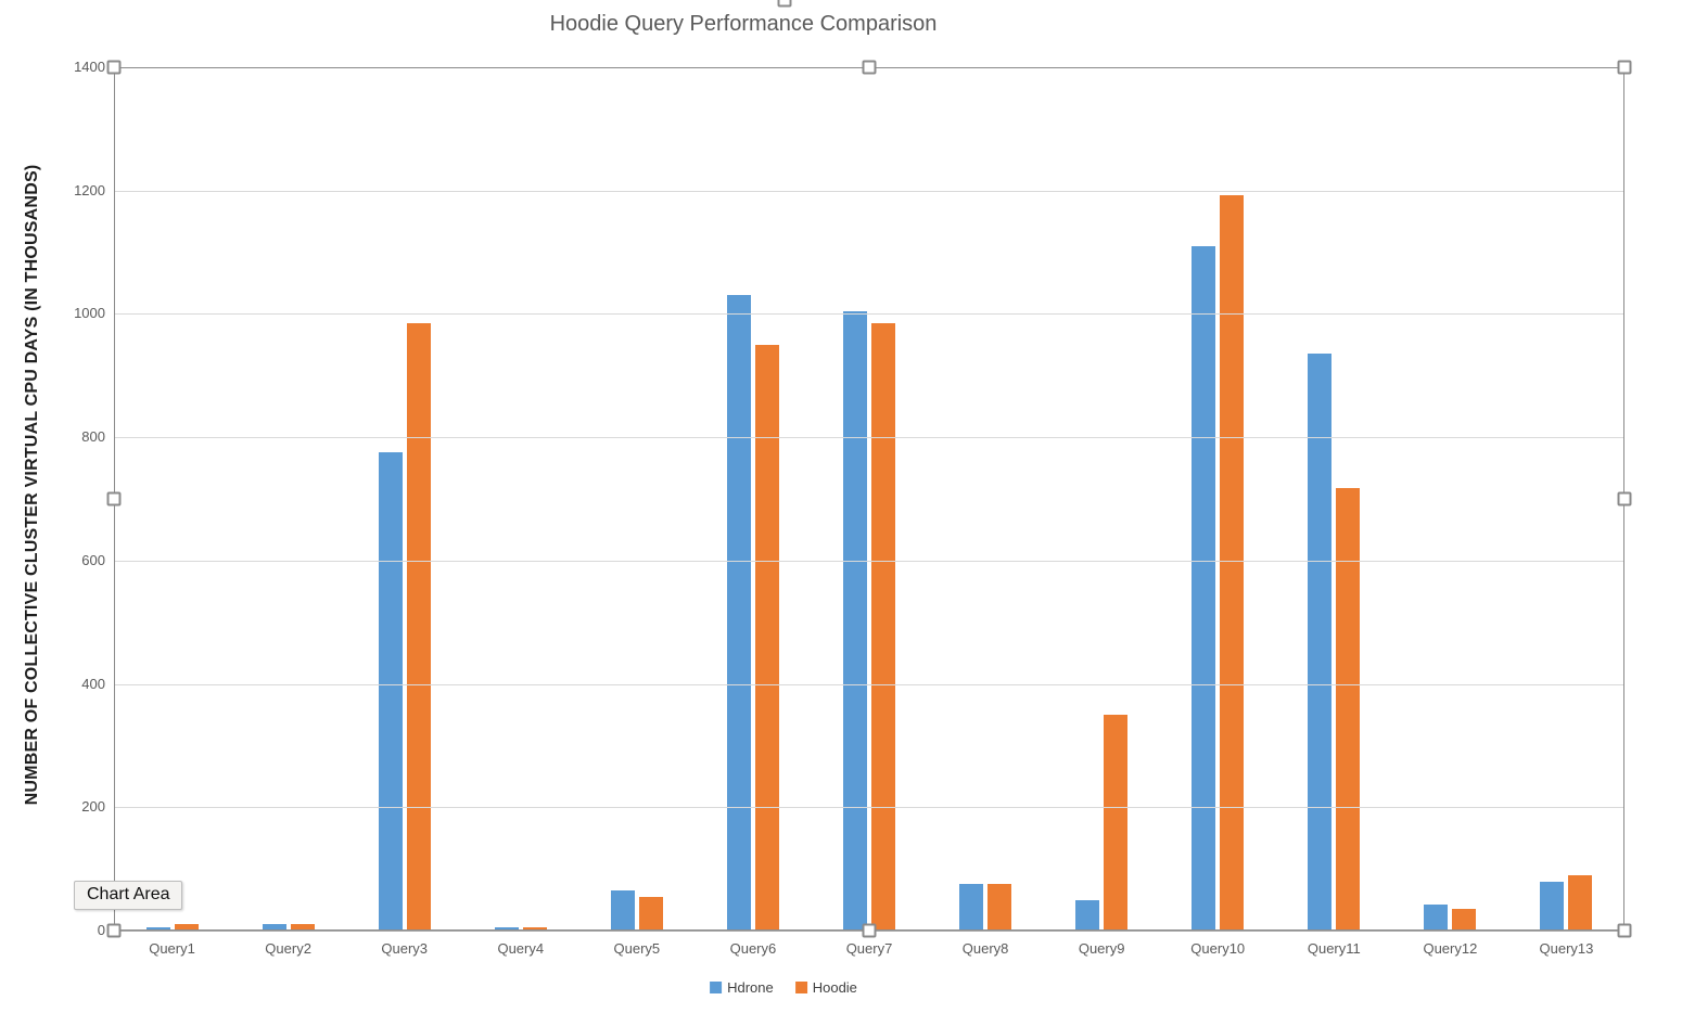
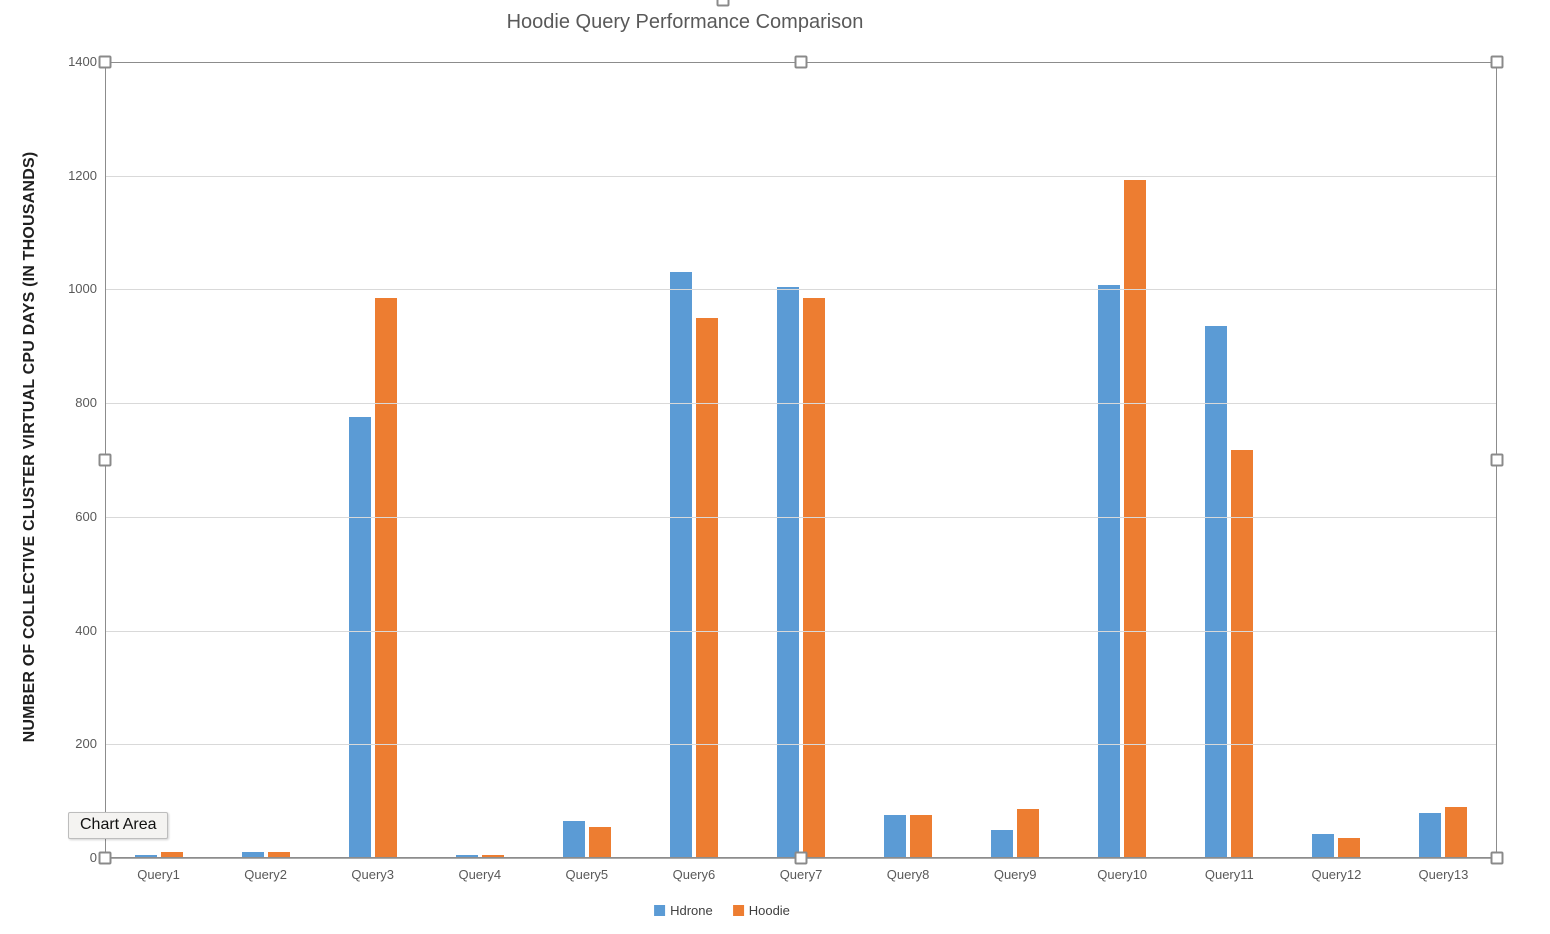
Hoodie/Query9: 350 -> 90
Hdrone/Query10: 1110 -> 1010
